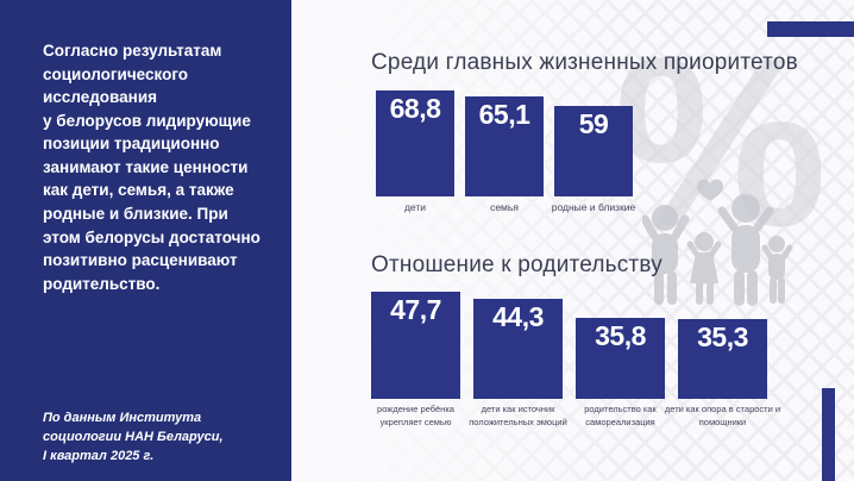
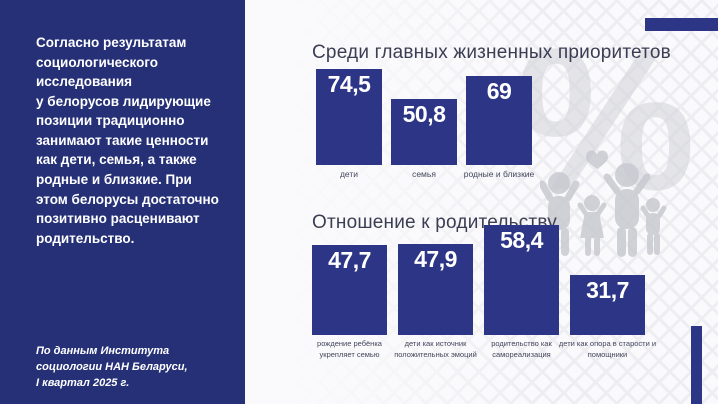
Среди главных жизненных приоритетов/дети: 68,8 -> 74,5
Среди главных жизненных приоритетов/семья: 65,1 -> 50,8
Среди главных жизненных приоритетов/родные и близкие: 59 -> 69
Отношение к родительству/дети как источник положительных эмоций: 44,3 -> 47,9
Отношение к родительству/родительство как самореализация: 35,8 -> 58,4
Отношение к родительству/дети как опора в старости и помощники: 35,3 -> 31,7
